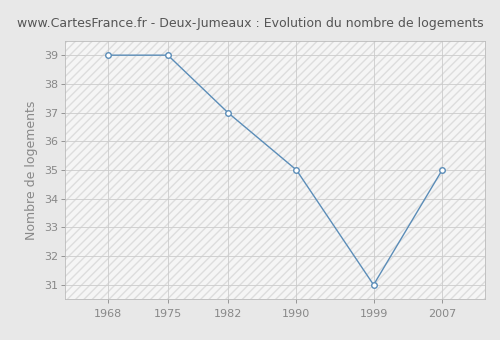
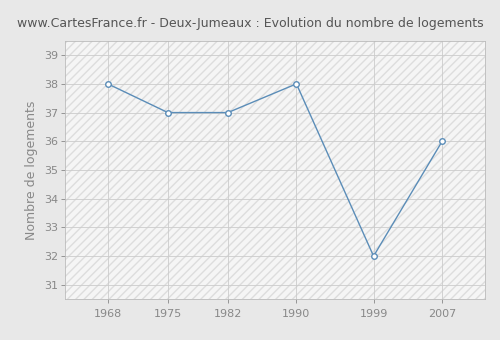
1968: 39 -> 38
1975: 39 -> 37
1990: 35 -> 38
1999: 31 -> 32
2007: 35 -> 36
